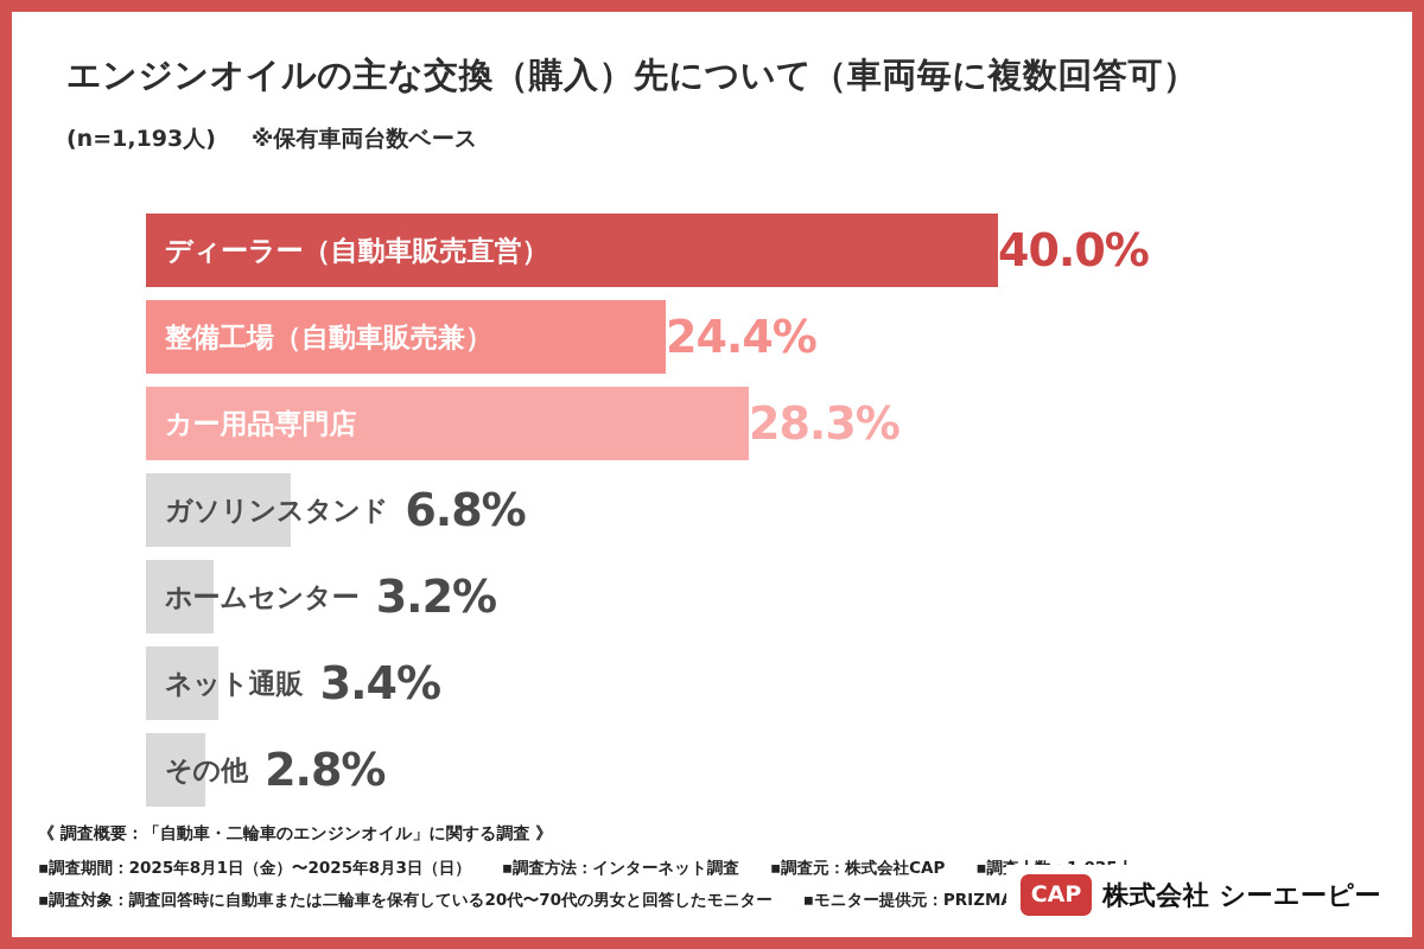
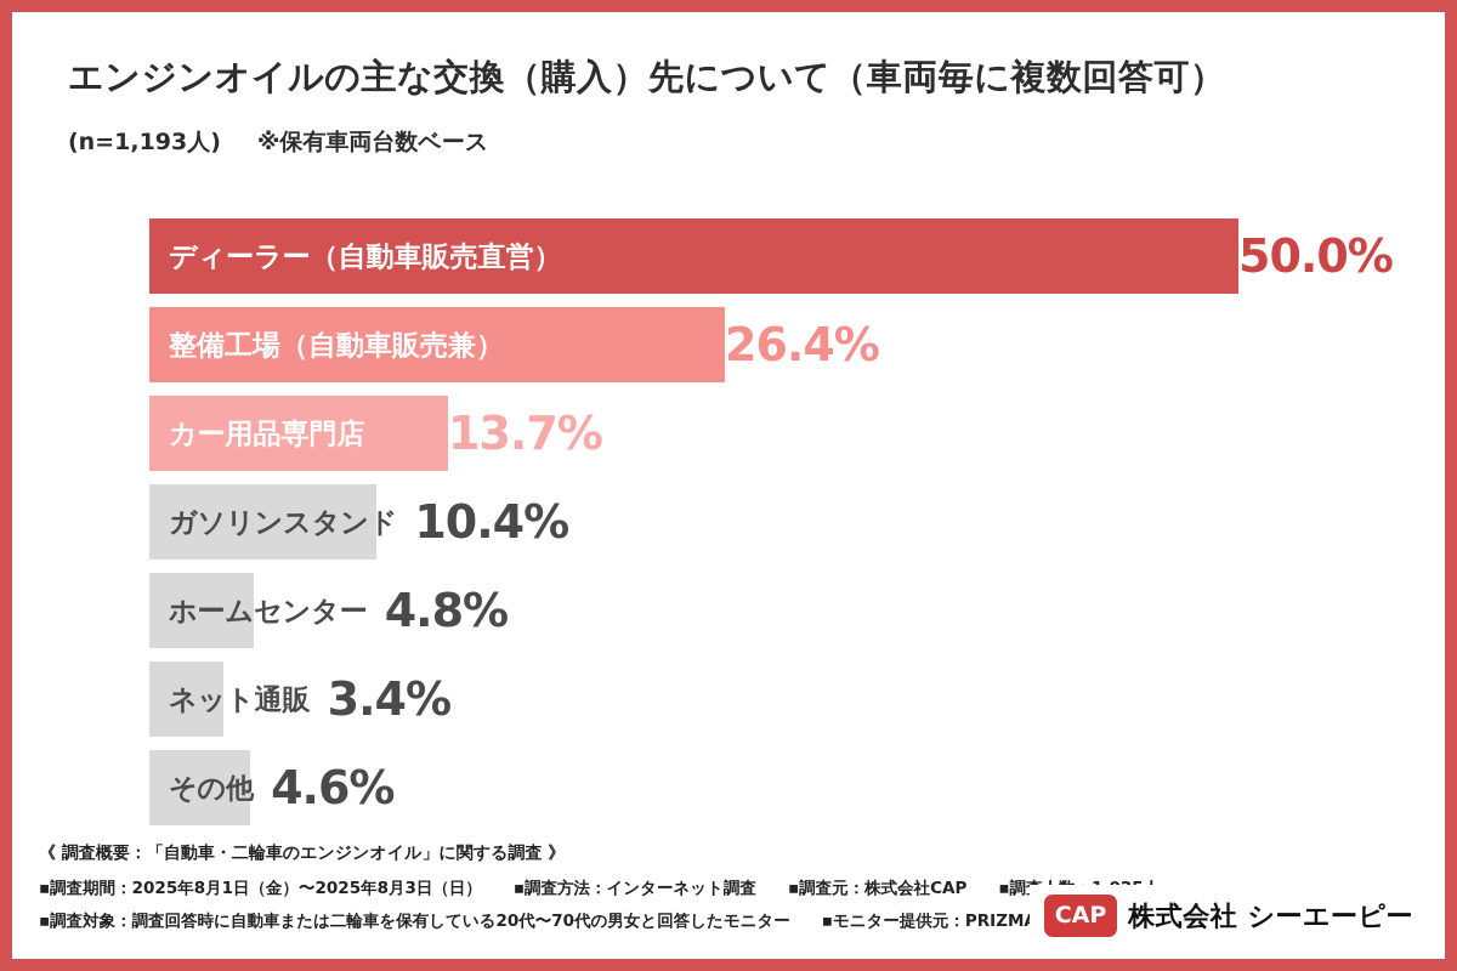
ディーラー（自動車販売直営）: 40.0% -> 50.0%
整備工場（自動車販売兼）: 24.4% -> 26.4%
カー用品専門店: 28.3% -> 13.7%
ガソリンスタンド: 6.8% -> 10.4%
ホームセンター: 3.2% -> 4.8%
その他: 2.8% -> 4.6%
